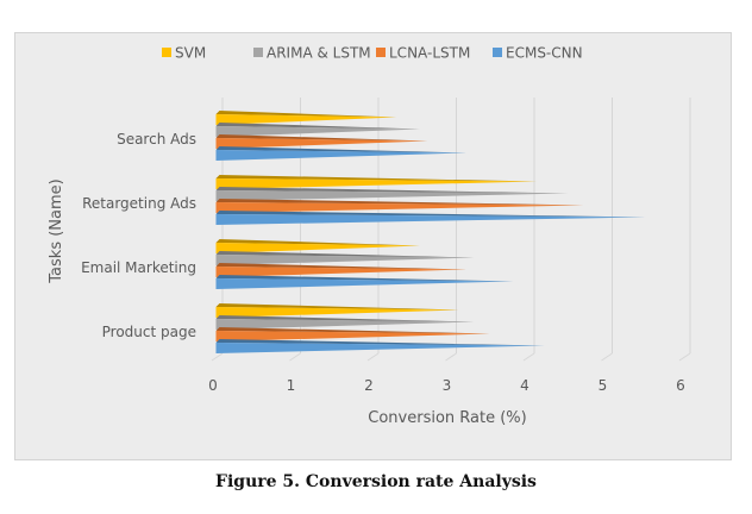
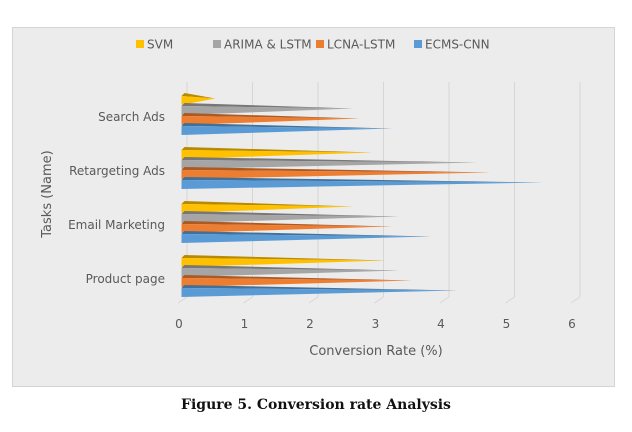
SVM/Search Ads: 2.3 -> 0.5
SVM/Retargeting Ads: 4.1 -> 2.9
